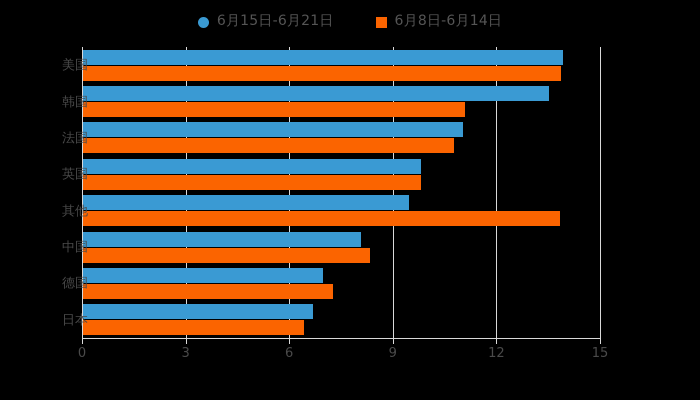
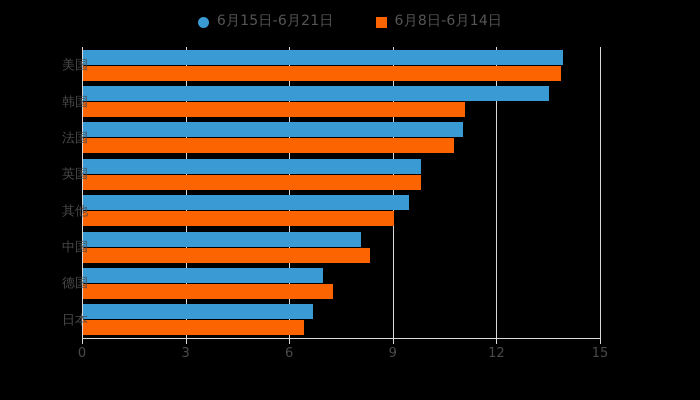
6月8日-6月14日/其他: 13.8 -> 9.0
